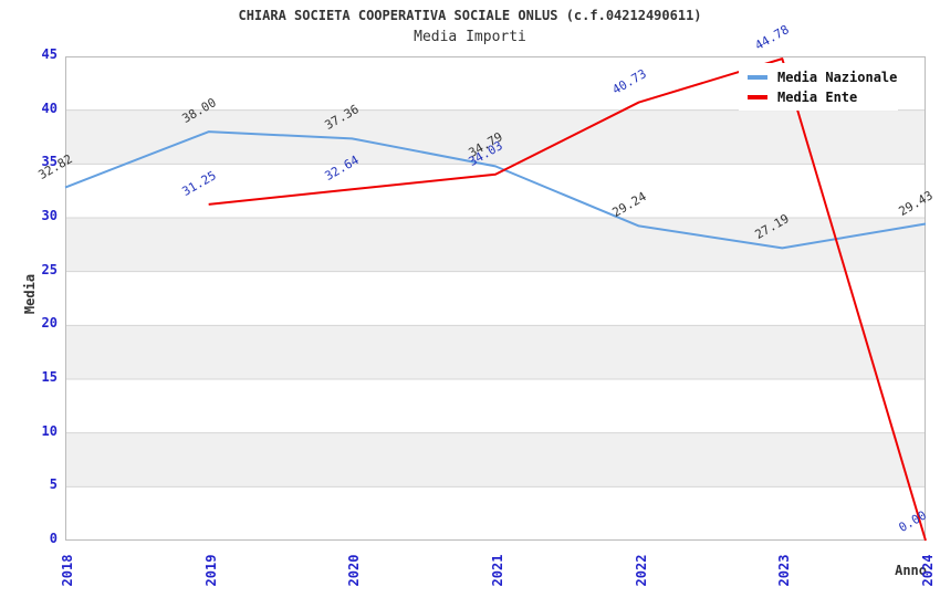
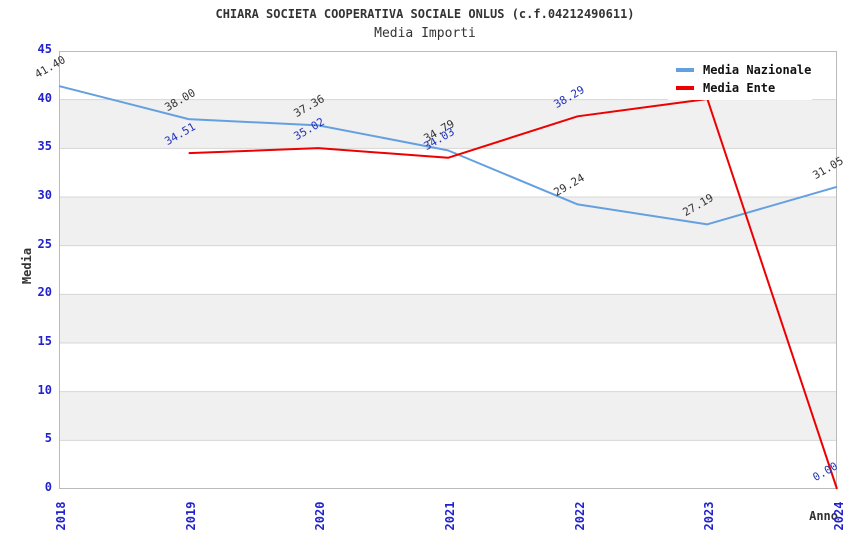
Media Nazionale/2018: 32.82 -> 41.40
Media Ente/2019: 31.25 -> 34.51
Media Ente/2020: 32.64 -> 35.02
Media Ente/2022: 40.73 -> 38.29
Media Ente/2023: 44.78 -> 40.07
Media Nazionale/2024: 29.43 -> 31.05
